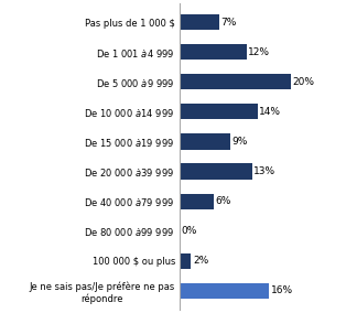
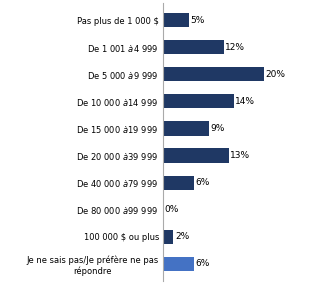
Pas plus de 1 000 $: 7% -> 5%
Je ne sais pas/Je préfère ne pas répondre: 16% -> 6%
